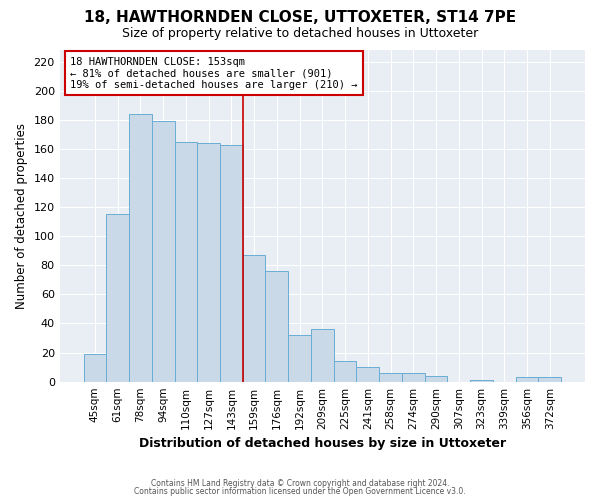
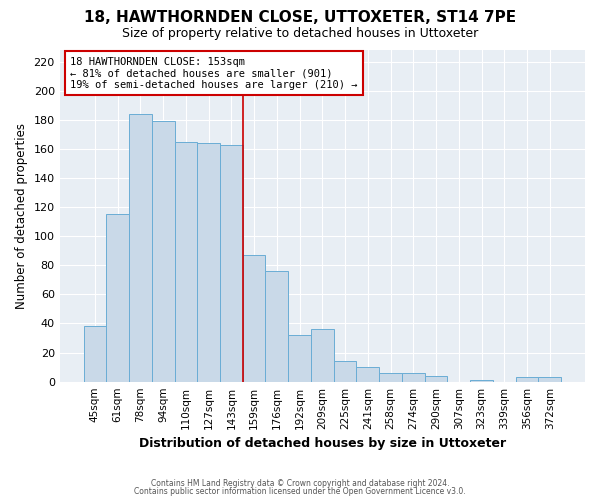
45sqm: 19 -> 38
